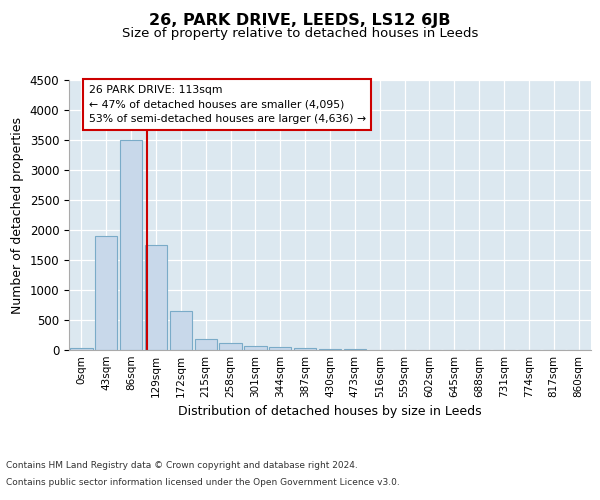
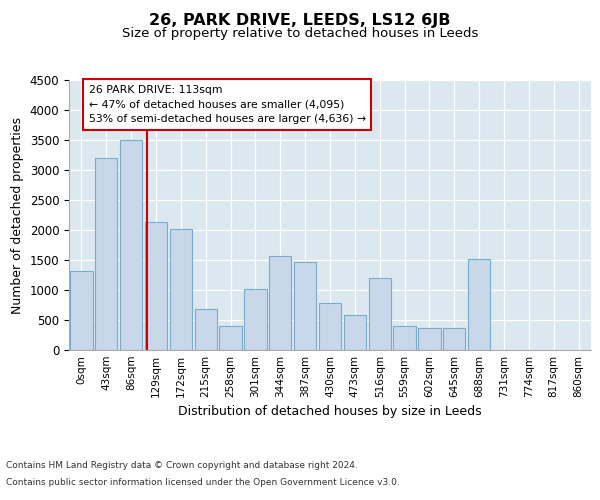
0sqm: 30 -> 1320
43sqm: 1900 -> 3200
129sqm: 1750 -> 2140
172sqm: 650 -> 2020
215sqm: 190 -> 680
258sqm: 110 -> 400
301sqm: 80 -> 1020
344sqm: 50 -> 1560
387sqm: 30 -> 1460
430sqm: 20 -> 780
473sqm: 10 -> 580
516sqm: 10 -> 1200
559sqm: 0 -> 400
602sqm: 0 -> 360
645sqm: 0 -> 360
688sqm: 0 -> 1520
